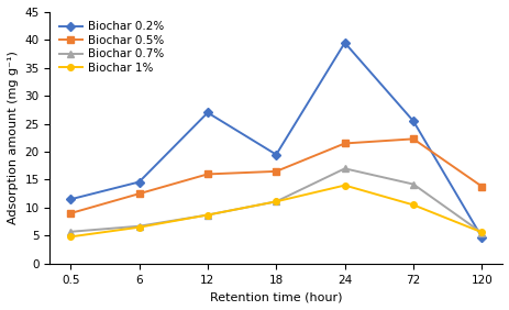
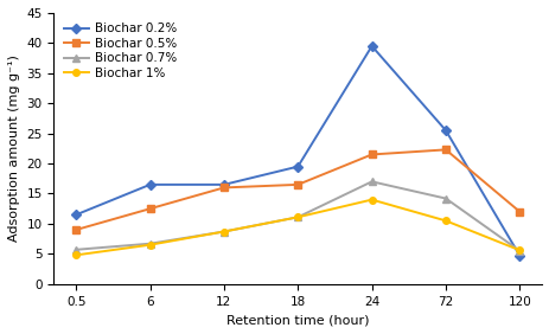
Biochar 0.2%/6: 14.6 -> 16.5
Biochar 0.2%/12: 27.0 -> 16.5
Biochar 0.5%/120: 13.8 -> 12.0
